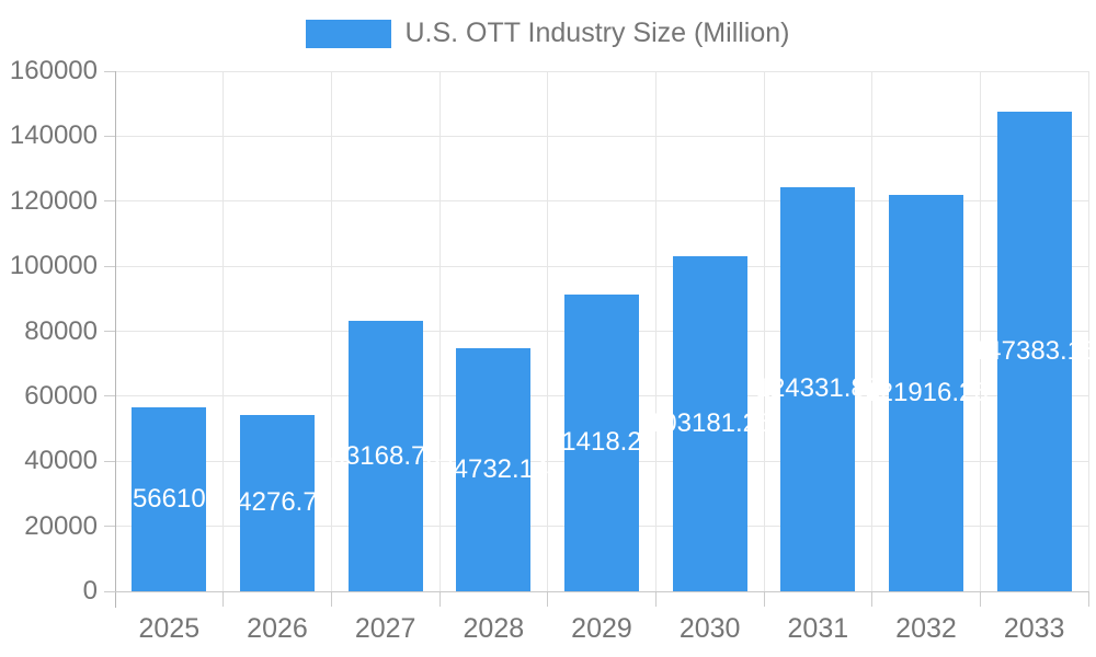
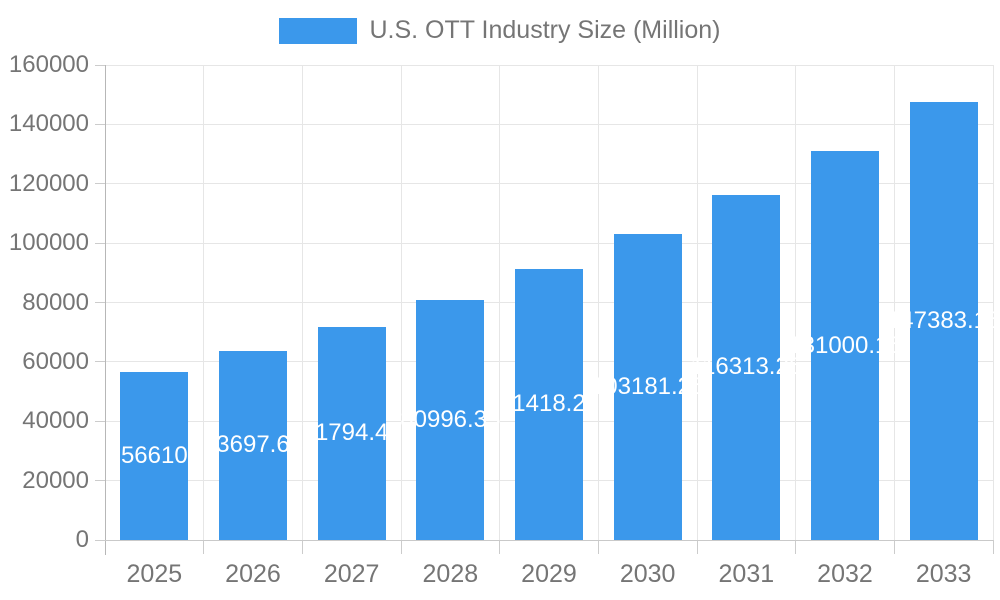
2026: 54276.79 -> 63697.68
2027: 83168.78 -> 71794.42
2028: 74732.14 -> 80996.35
2031: 124331.82 -> 116313.25
2032: 121916.26 -> 131000.15
